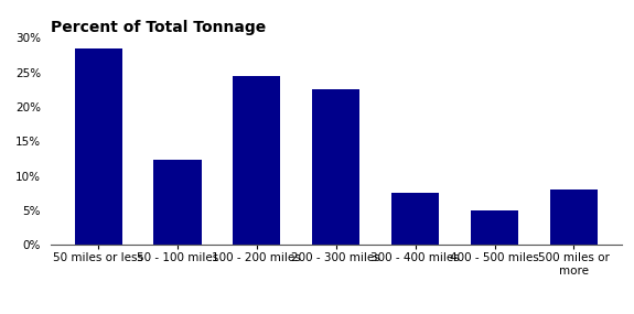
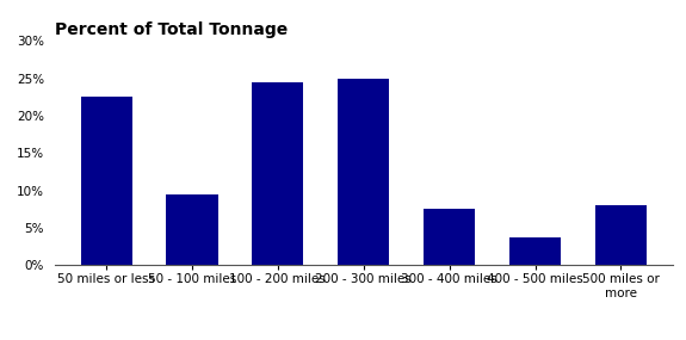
50 miles or less: 28.4% -> 22.5%
50 - 100 miles: 12.4% -> 9.5%
200 - 300 miles: 22.6% -> 25.0%
400 - 500 miles: 5.0% -> 3.8%
